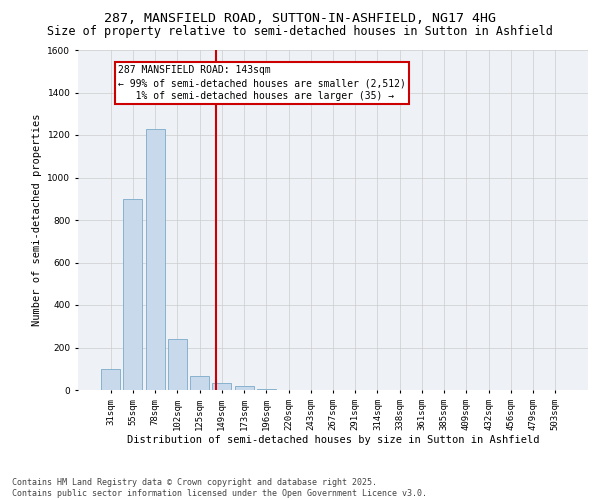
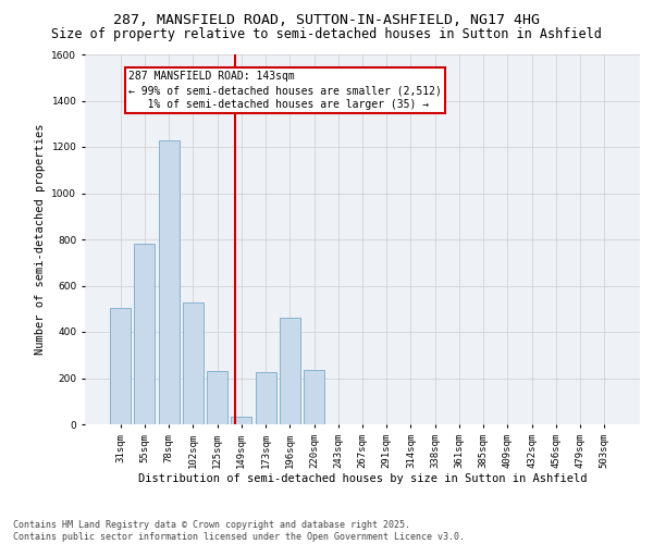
31sqm: 100 -> 505
55sqm: 900 -> 780
102sqm: 240 -> 525
125sqm: 65 -> 230
173sqm: 20 -> 225
196sqm: 5 -> 460
220sqm: 2 -> 235
